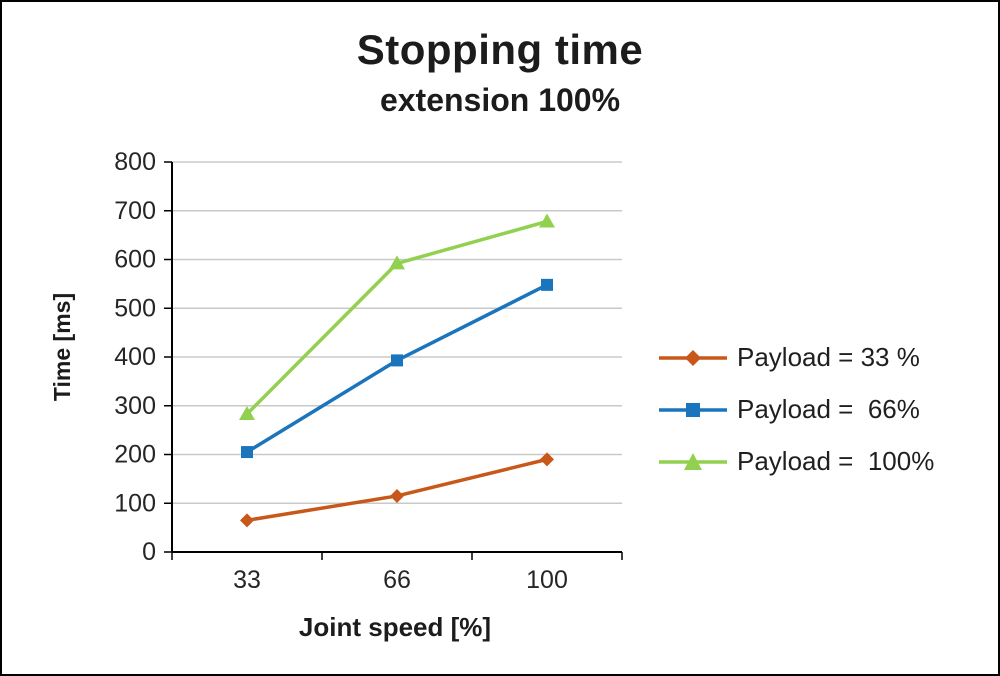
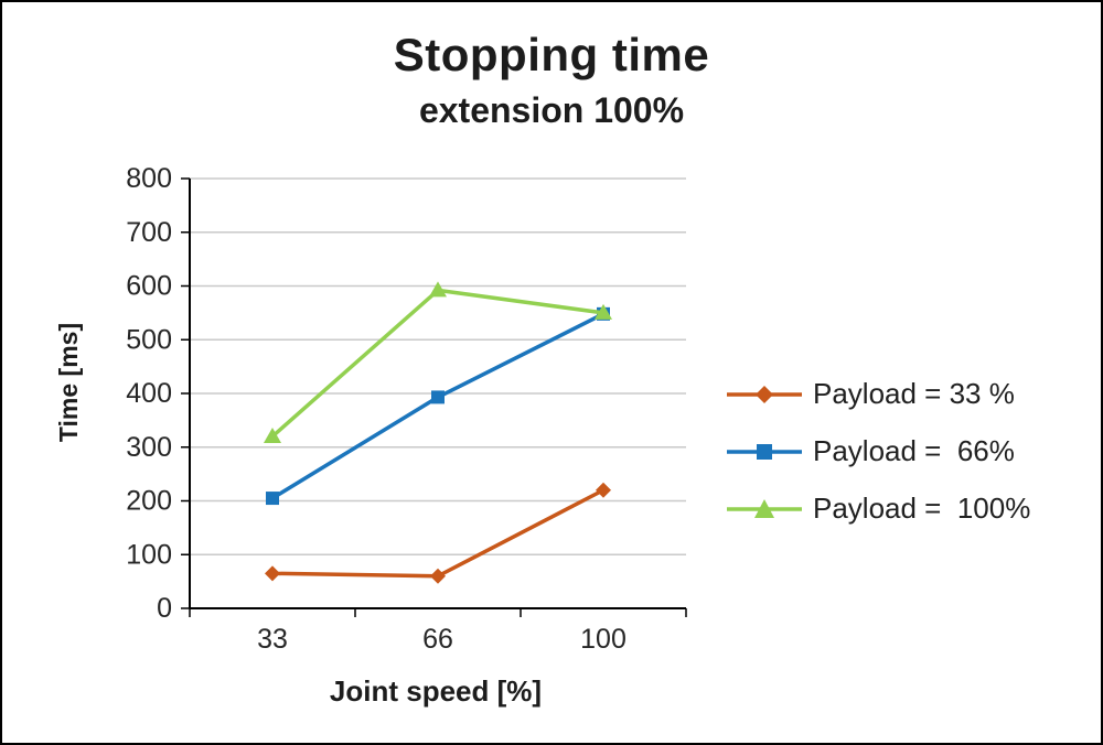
Payload = 100%/33: 280 -> 320
Payload = 33 %/66: 120 -> 60
Payload = 33 %/100: 190 -> 220
Payload = 100%/100: 680 -> 550
